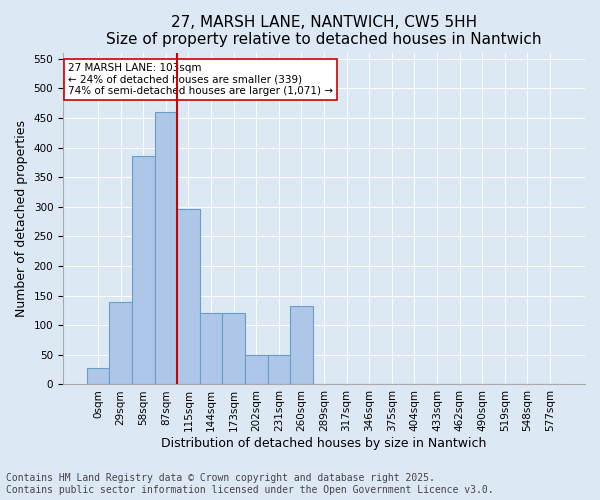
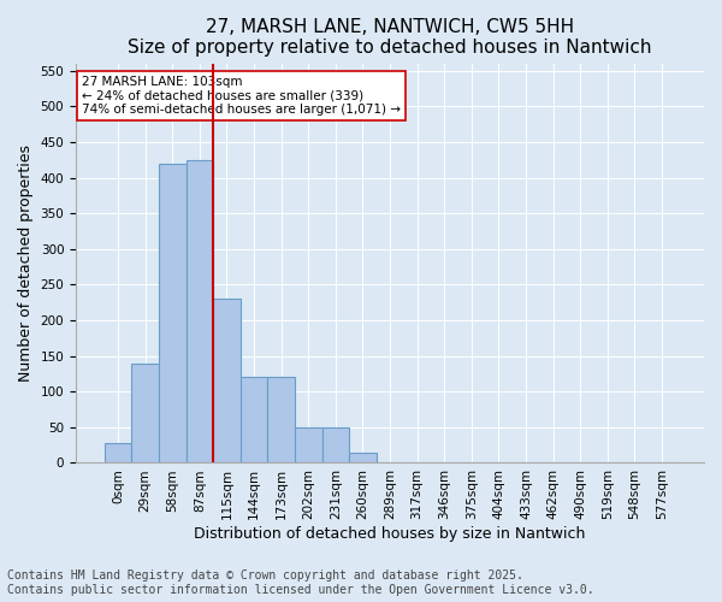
58sqm: 386 -> 420
87sqm: 460 -> 425
115sqm: 296 -> 230
260sqm: 132 -> 15
